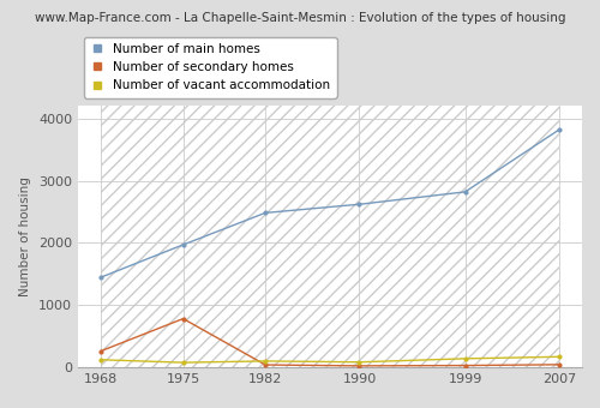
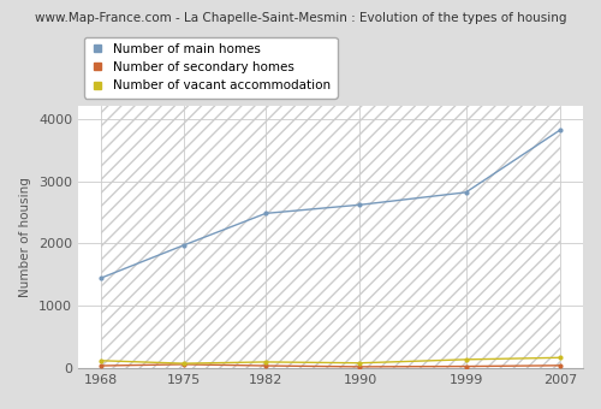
Number of secondary homes/1968: 260 -> 40
Number of secondary homes/1975: 780 -> 60
